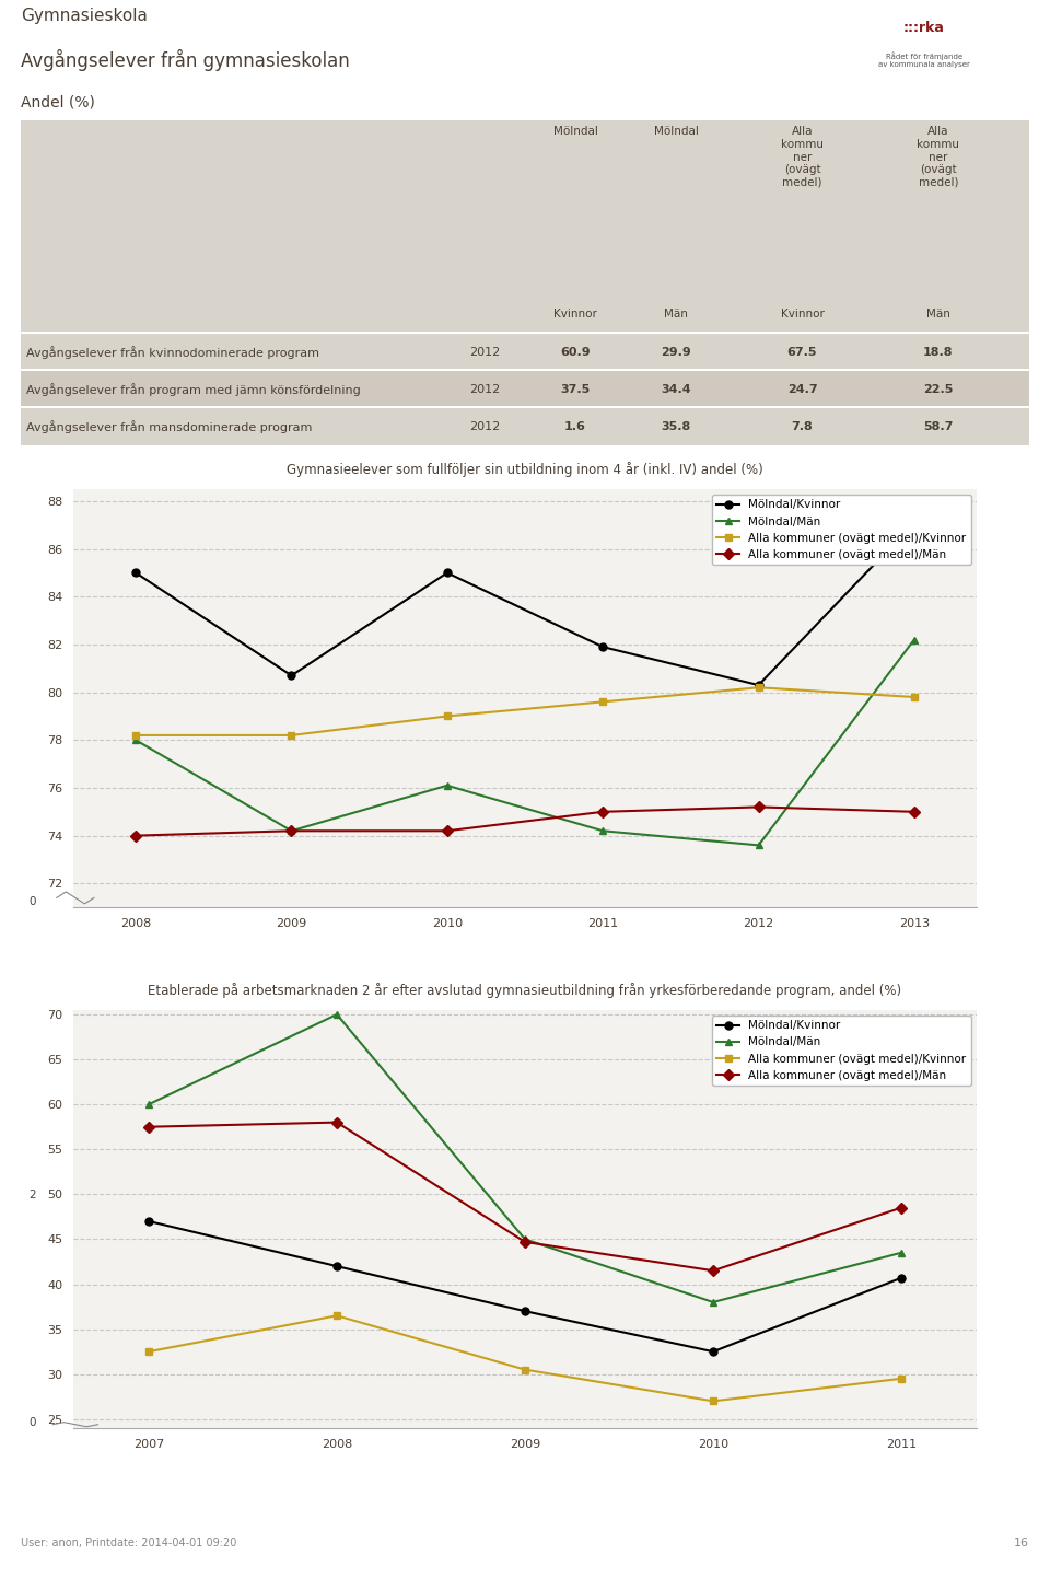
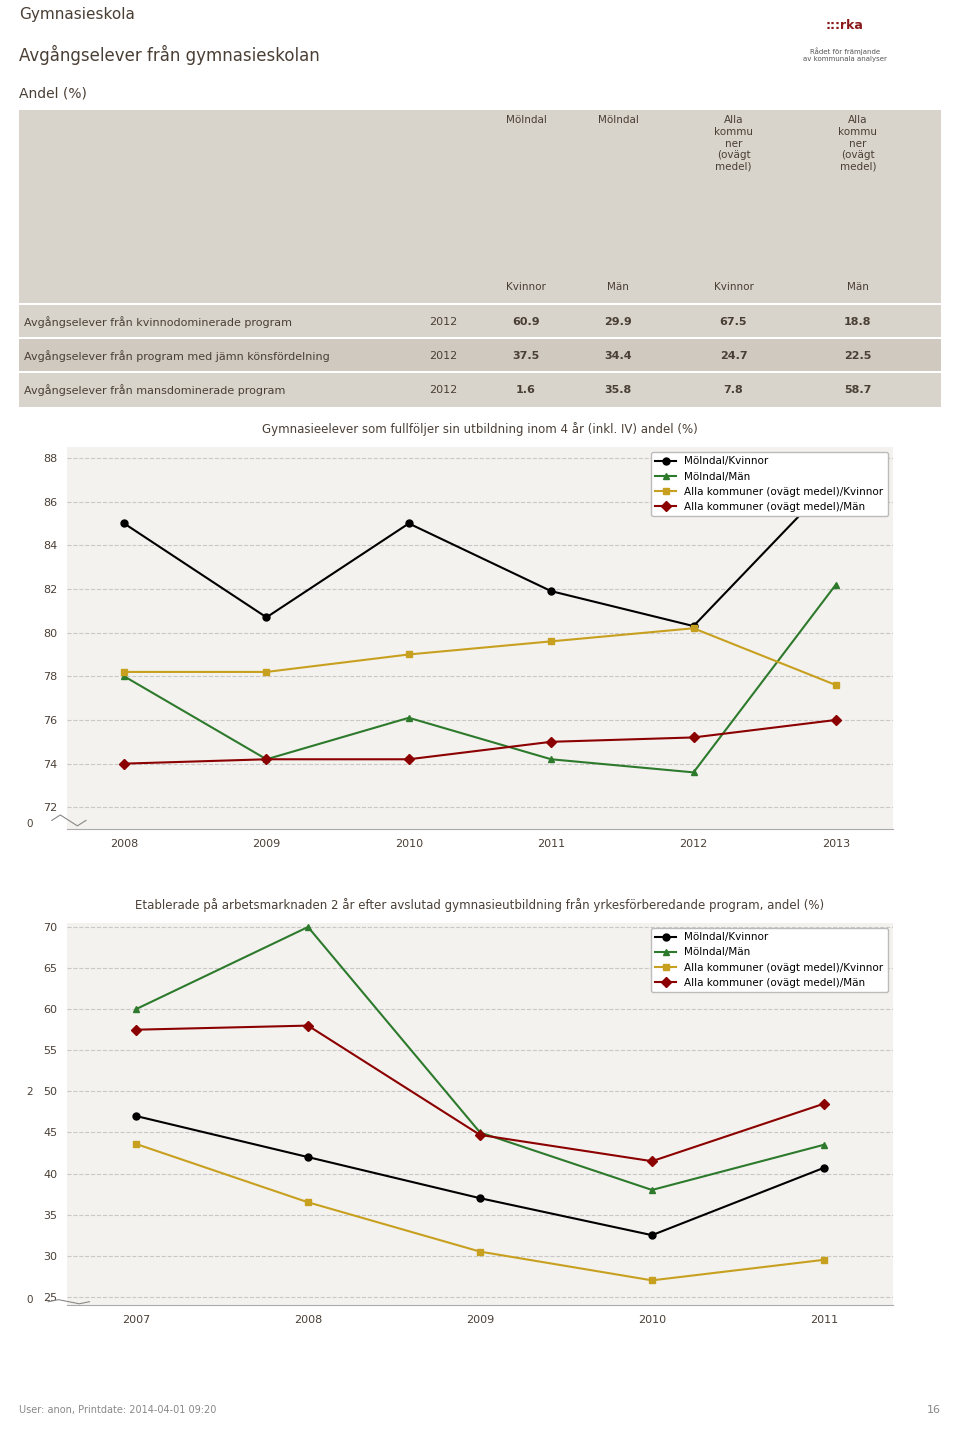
Alla kommuner (ovägt medel)/Kvinnor/2013: 79.8 -> 77.6
Alla kommuner (ovägt medel)/Män/2013: 75.0 -> 76.0
Alla kommuner (ovägt medel)/Kvinnor/2007: 32.5 -> 43.6
